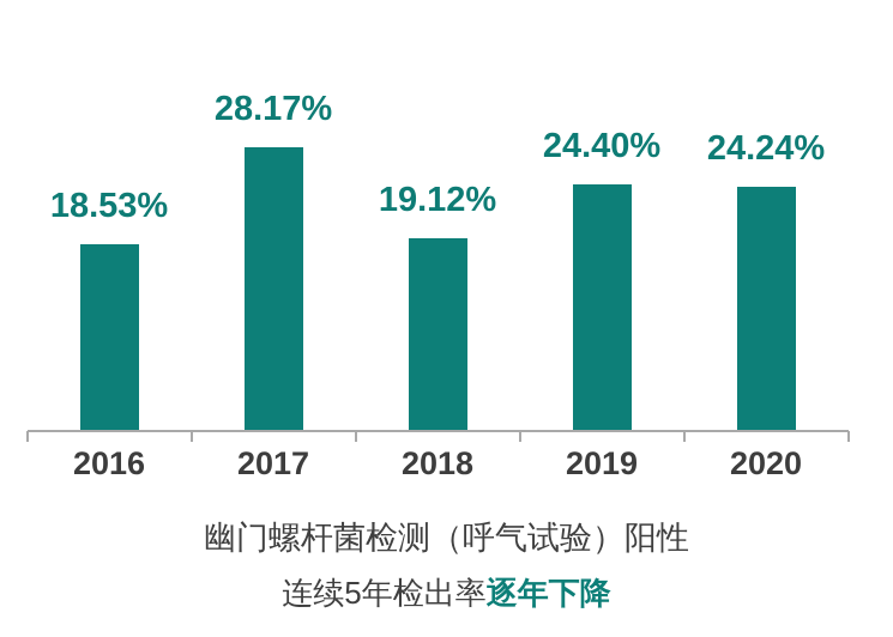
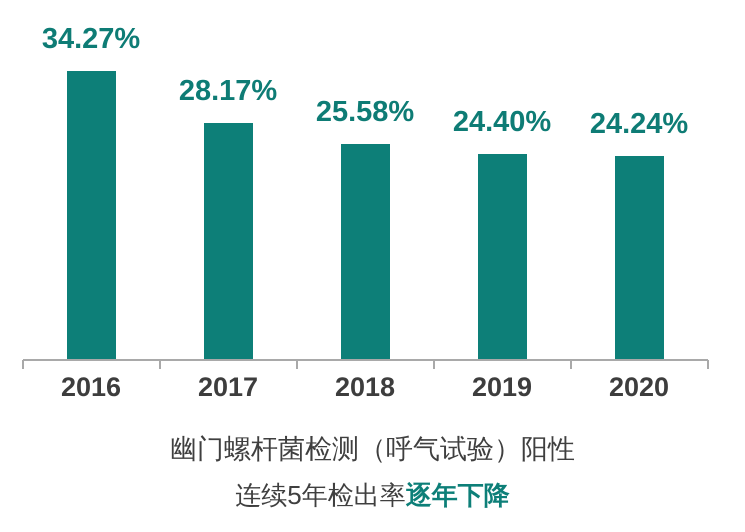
2016: 18.53% -> 34.27%
2018: 19.12% -> 25.58%
